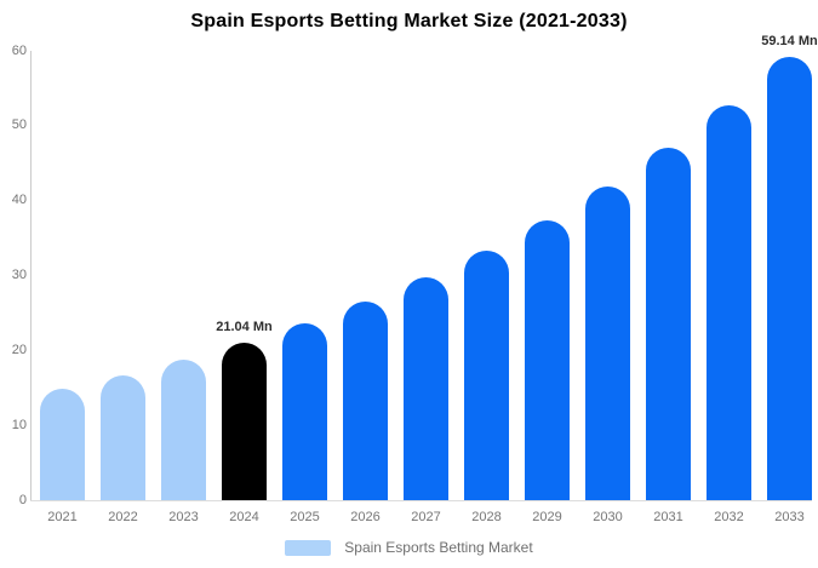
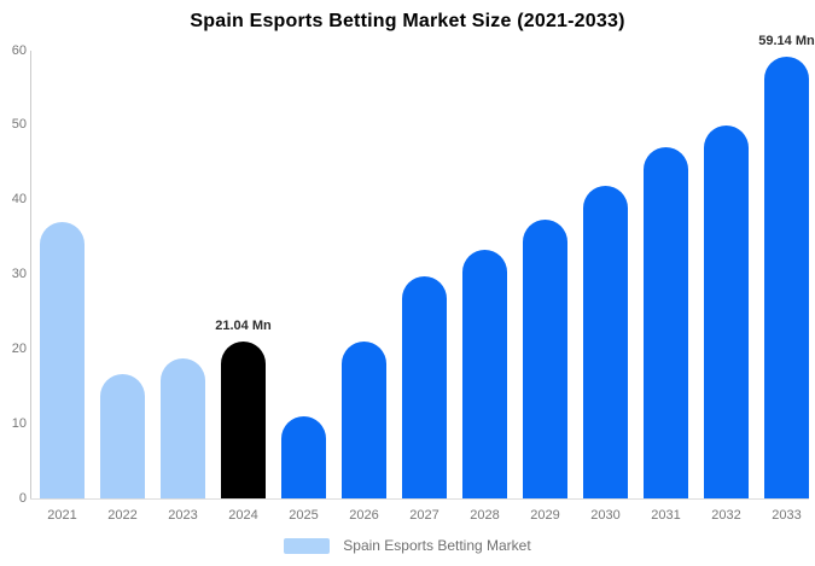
2021: 15 -> 37
2025: 24 -> 11
2026: 26 -> 21
2032: 53 -> 50
